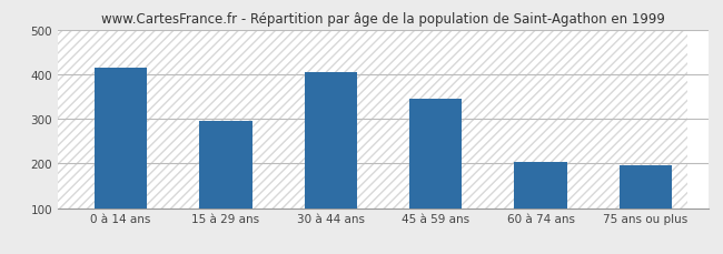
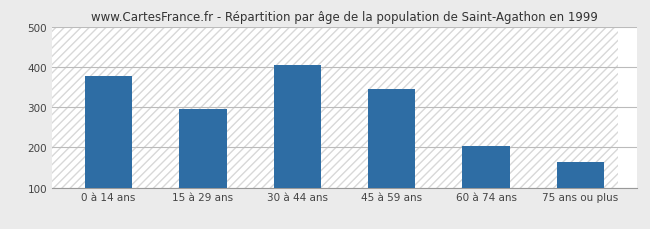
0 à 14 ans: 415 -> 378
75 ans ou plus: 195 -> 163
